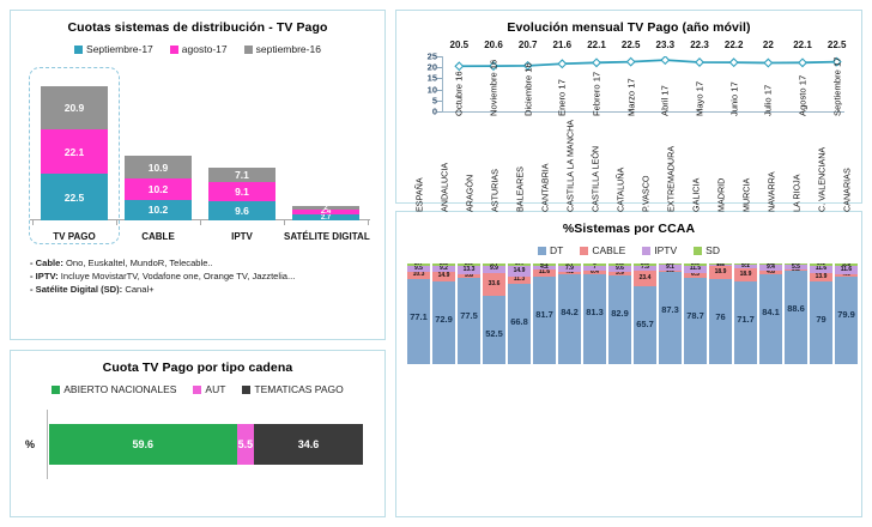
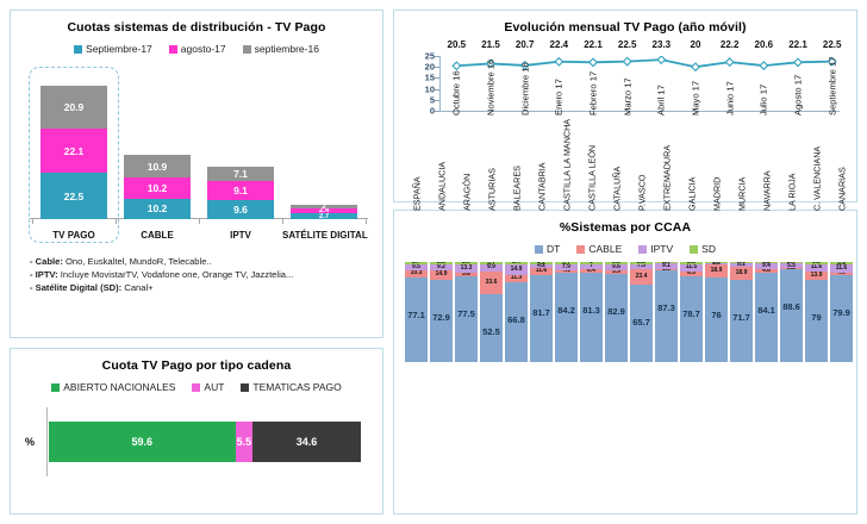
Evolución mensual TV Pago (año móvil)/Noviembre 16: 20.6 -> 21.5
Evolución mensual TV Pago (año móvil)/Enero 17: 21.6 -> 22.4
Evolución mensual TV Pago (año móvil)/Mayo 17: 22.3 -> 20
Evolución mensual TV Pago (año móvil)/Julio 17: 22 -> 20.6
